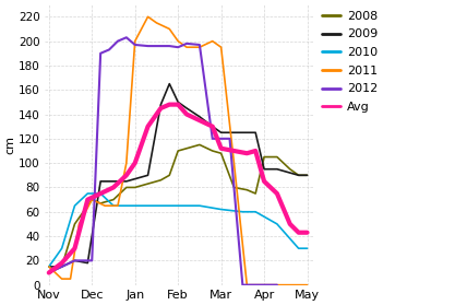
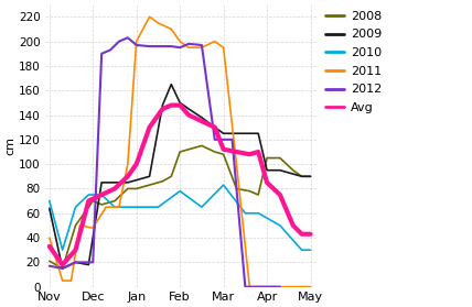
2008/Nov: 10 -> 21
2009/Nov: 15 -> 64
2010/Nov: 15 -> 70
2011/Nov: 15 -> 40
2012/Nov: 10 -> 17
Avg/Nov: 10 -> 33
2011/Dec: 70 -> 48
2010/Feb: 65 -> 78
2010/Mar: 62 -> 83
